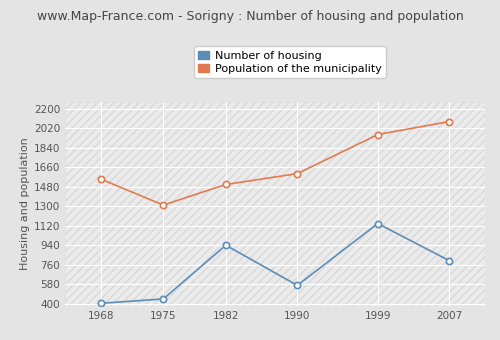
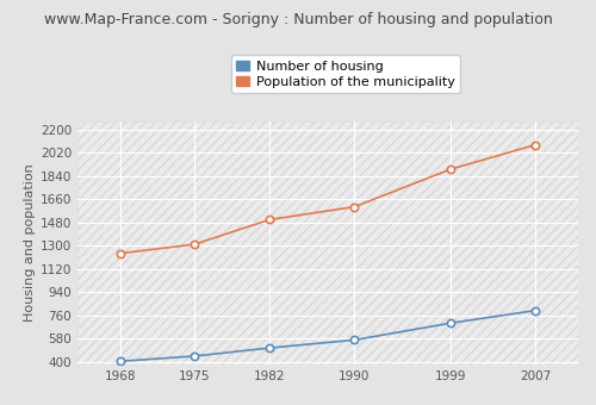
Population of the municipality/1968: 1550 -> 1240
Number of housing/1982: 940 -> 510
Number of housing/1999: 1140 -> 700
Population of the municipality/1999: 1960 -> 1890
